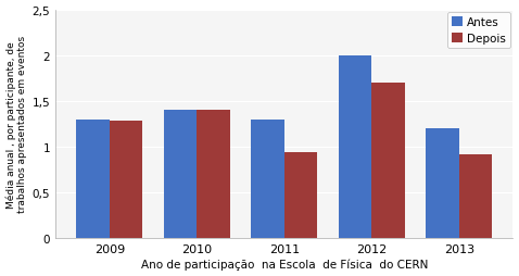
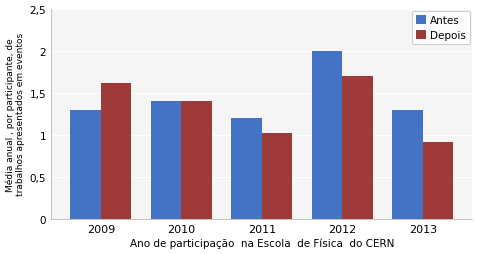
Depois/2009: 1,28 -> 1,62
Antes/2011: 1,3 -> 1,2
Depois/2011: 0,94 -> 1,02
Antes/2013: 1,2 -> 1,3
